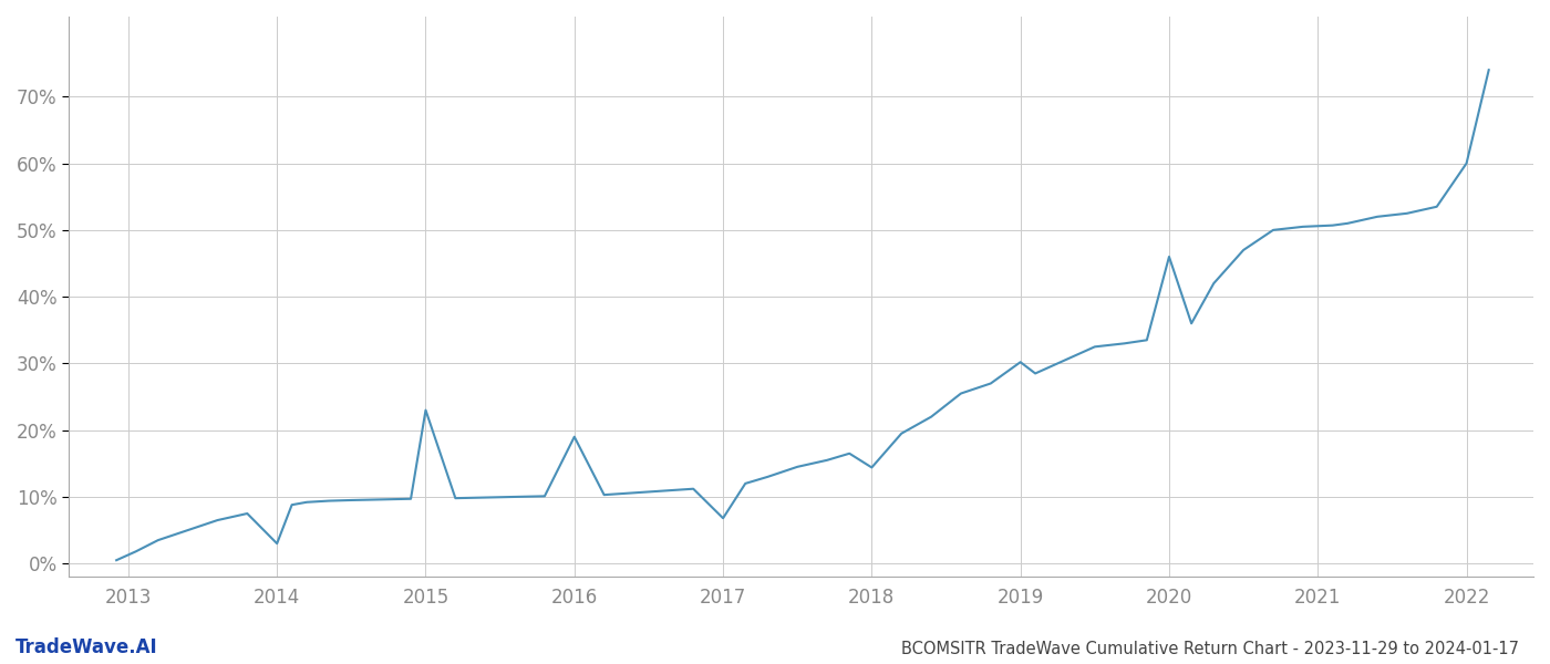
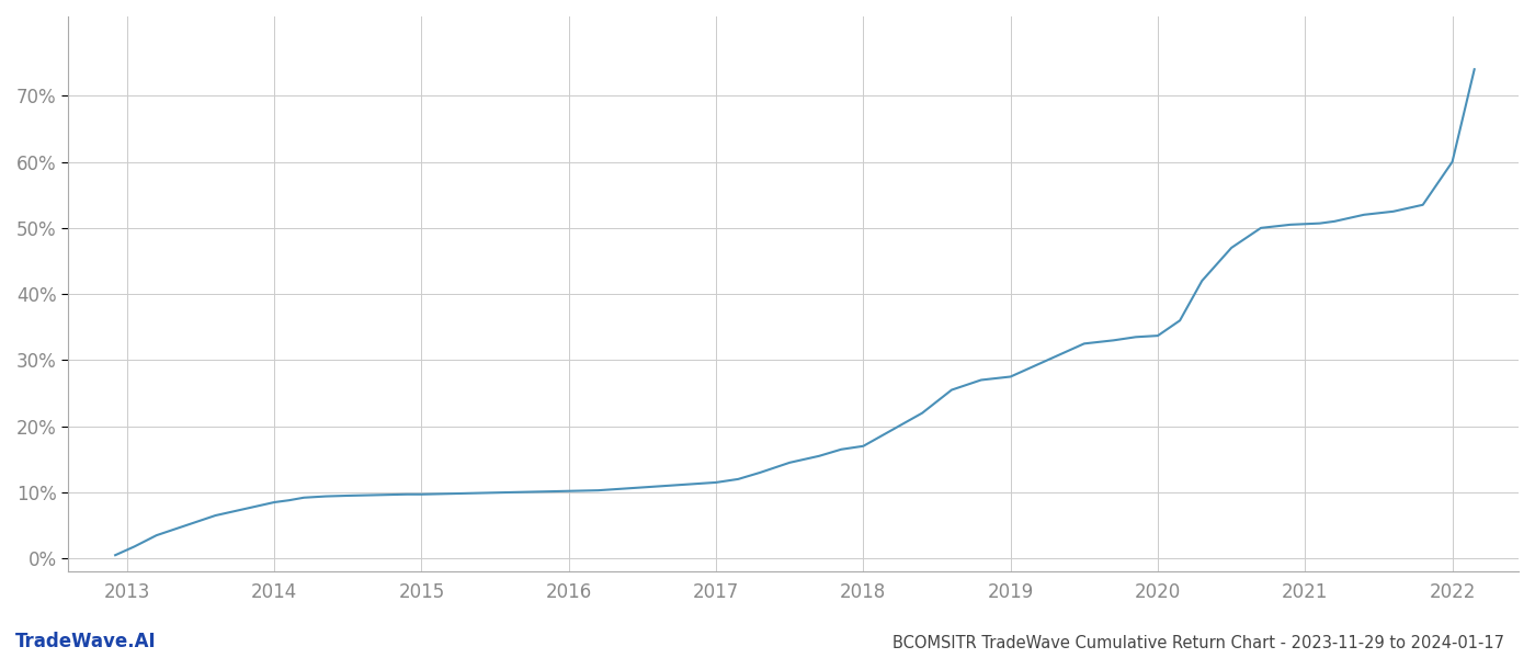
2014: 3.0% -> 8.5%
2015: 23.0% -> 9.7%
2016: 19.0% -> 10.2%
2017: 6.8% -> 11.5%
2018: 14.4% -> 17.0%
2019: 30.2% -> 27.5%
2020: 46.0% -> 33.7%
